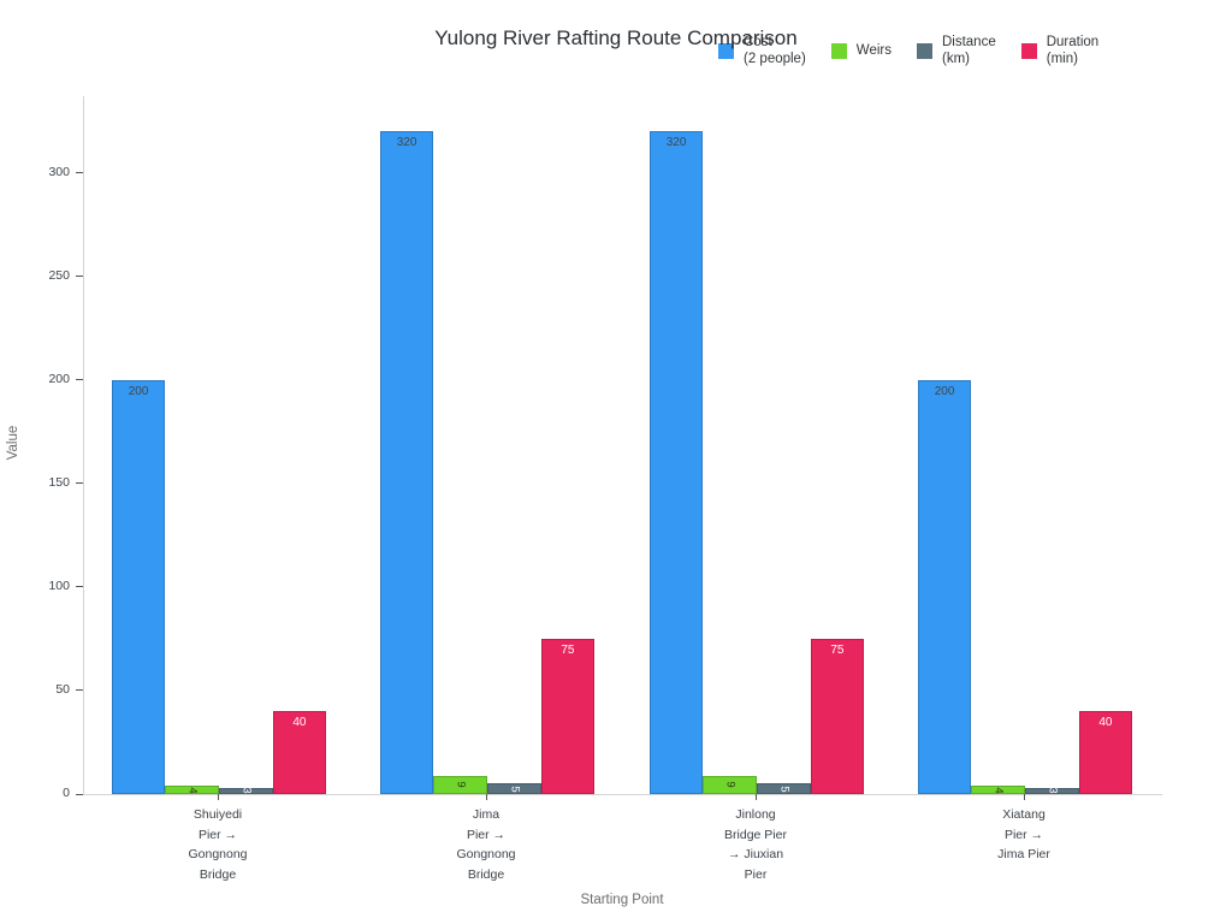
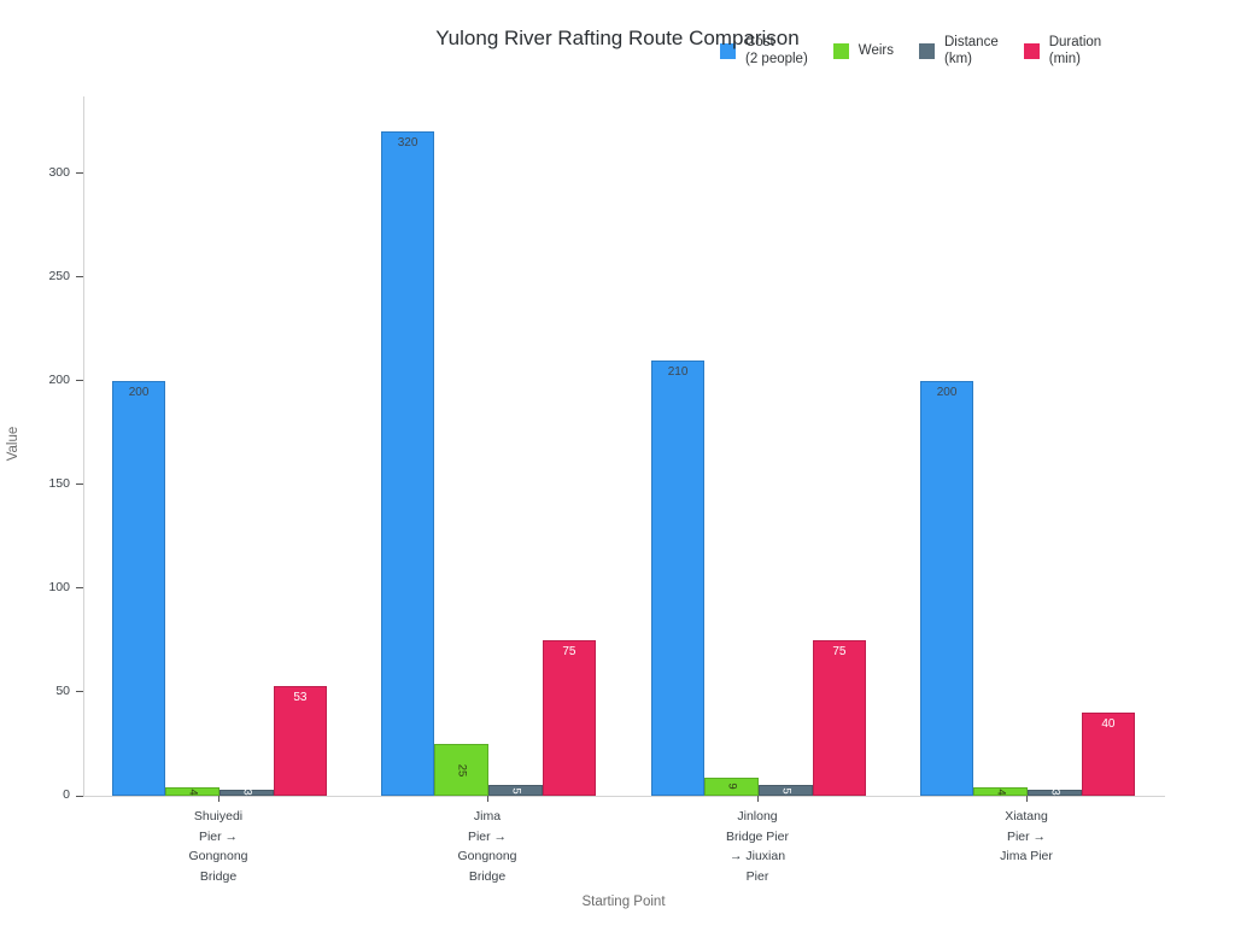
Duration (min)/Shuiyedi Pier → Gongnong Bridge: 40 -> 53
Weirs/Jima Pier → Gongnong Bridge: 9 -> 25
Cost (2 people)/Jinlong Bridge Pier → Jiuxian Pier: 320 -> 210
